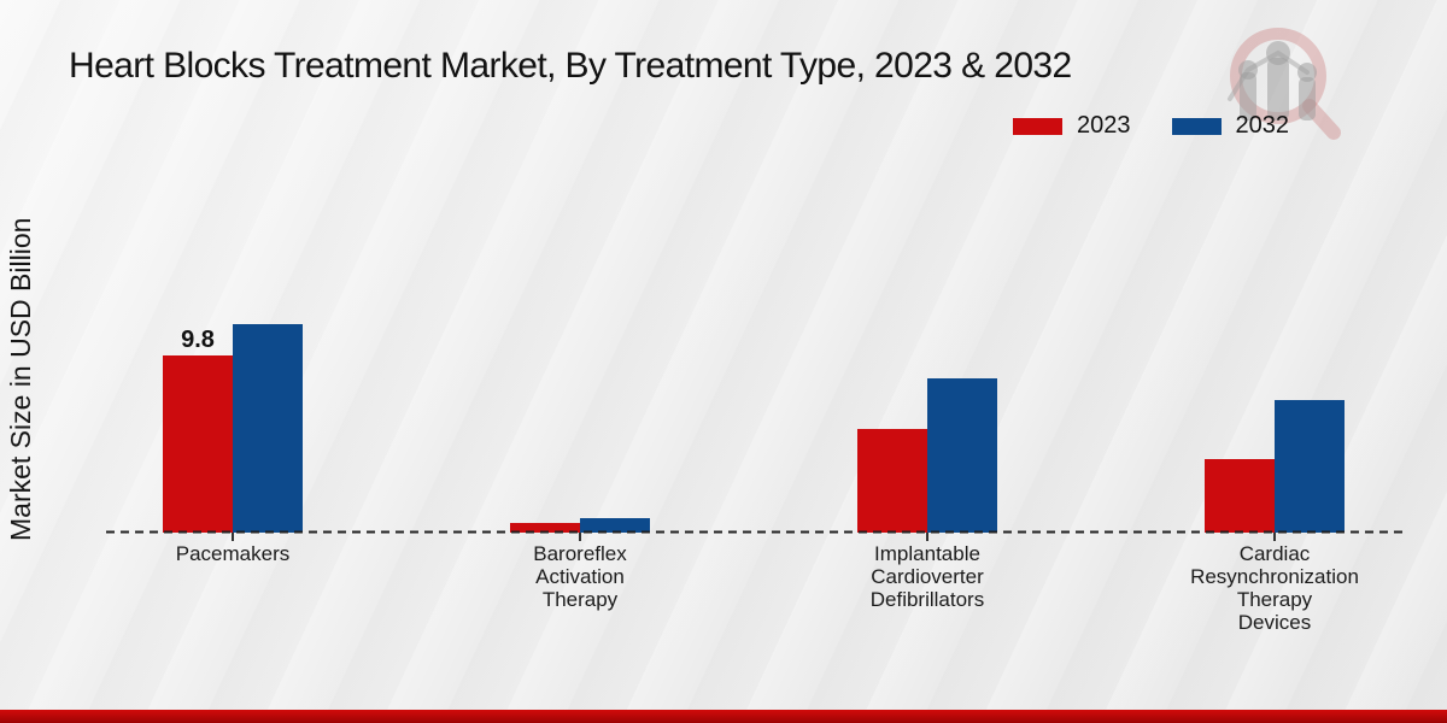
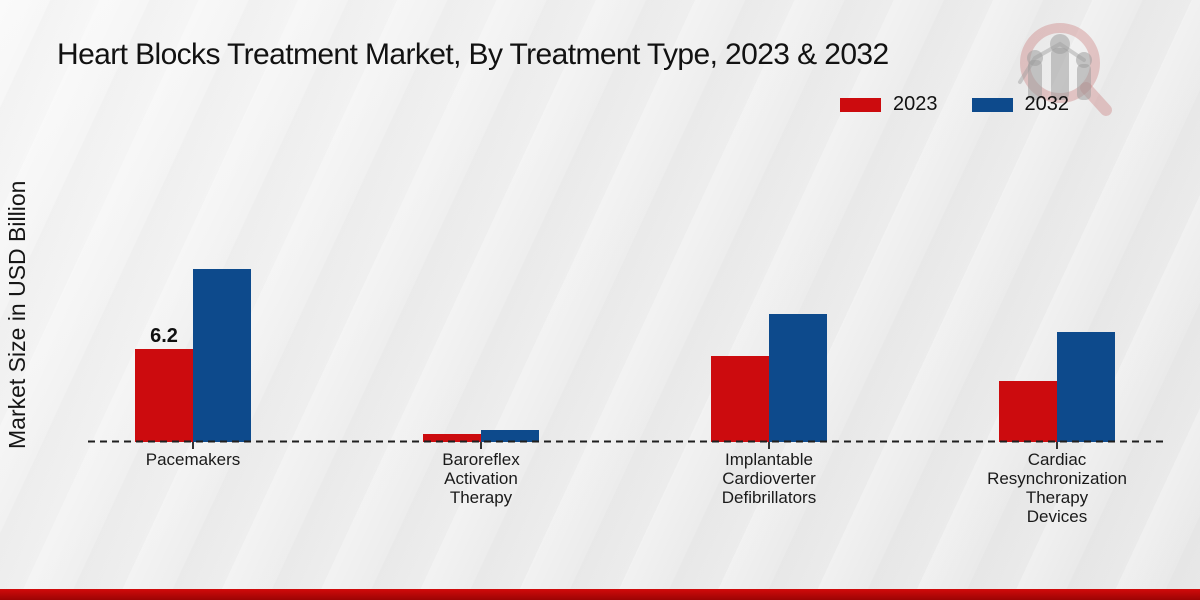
2023/Pacemakers: 9.8 -> 6.2
